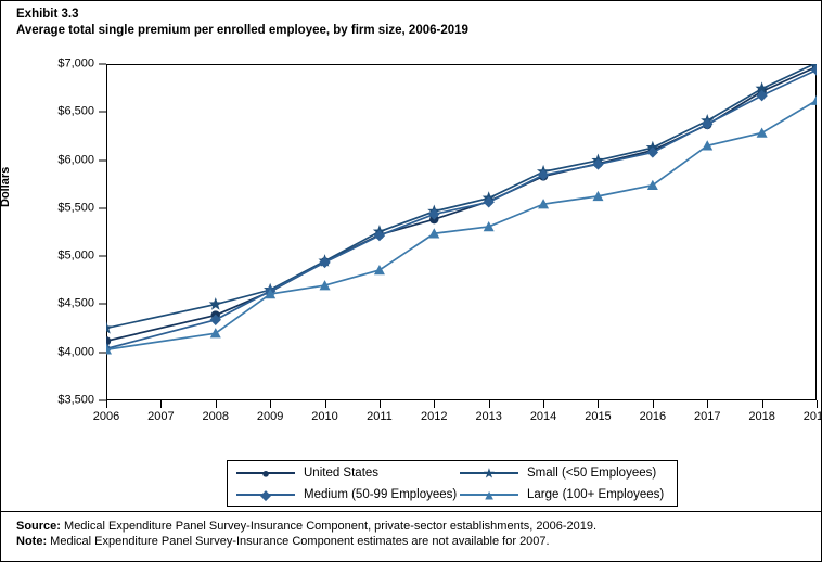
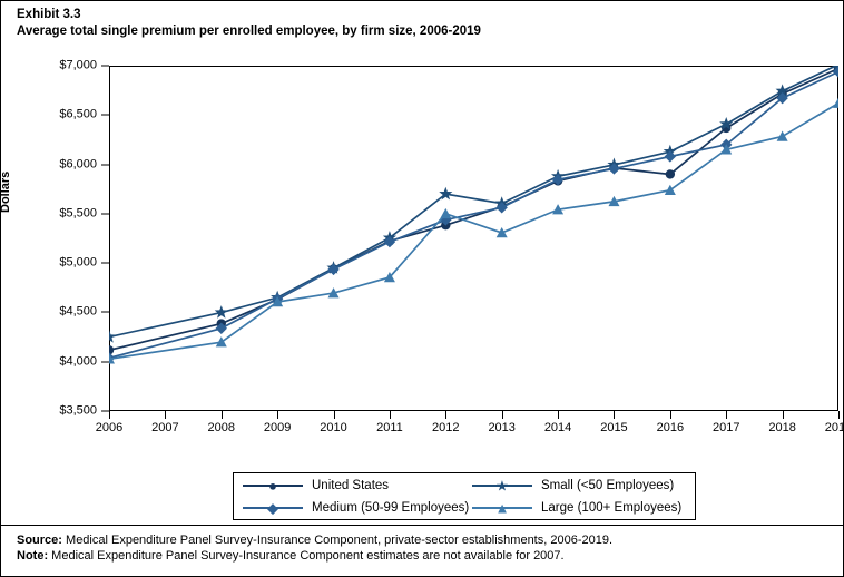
Small (<50 Employees)/2012: $5500 -> $5700
Large (100+ Employees)/2012: $5200 -> $5500
United States/2016: $6100 -> $5900
Medium (50-99 Employees)/2017: $6400 -> $6200
